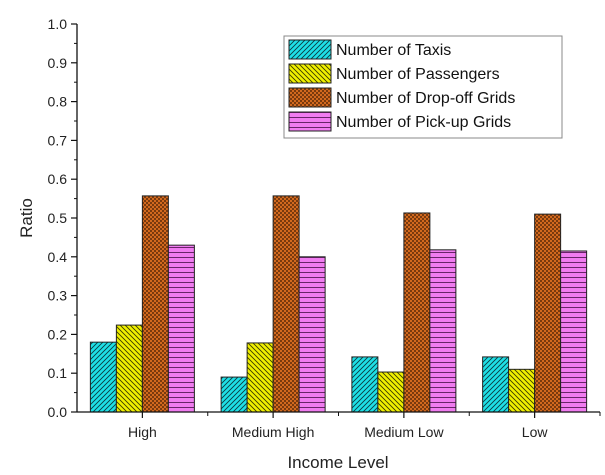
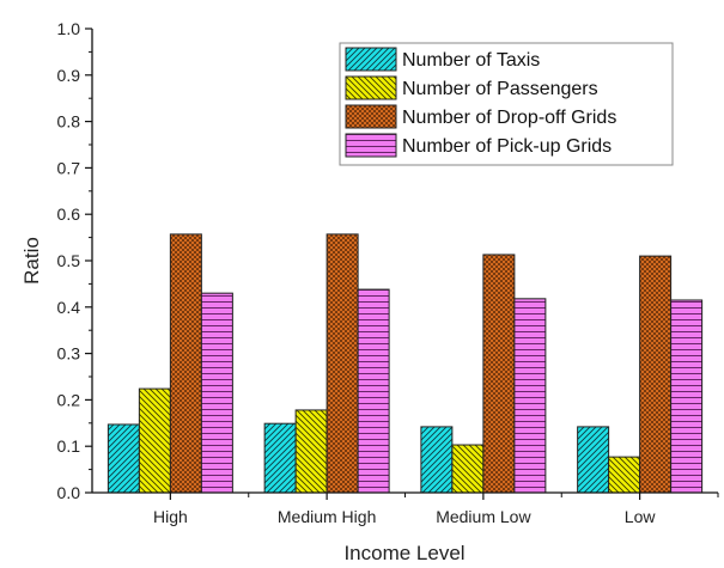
Number of Taxis/High: 0.18 -> 0.15
Number of Taxis/Medium High: 0.09 -> 0.15
Number of Pick-up Grids/Medium High: 0.40 -> 0.44
Number of Passengers/Low: 0.11 -> 0.08
